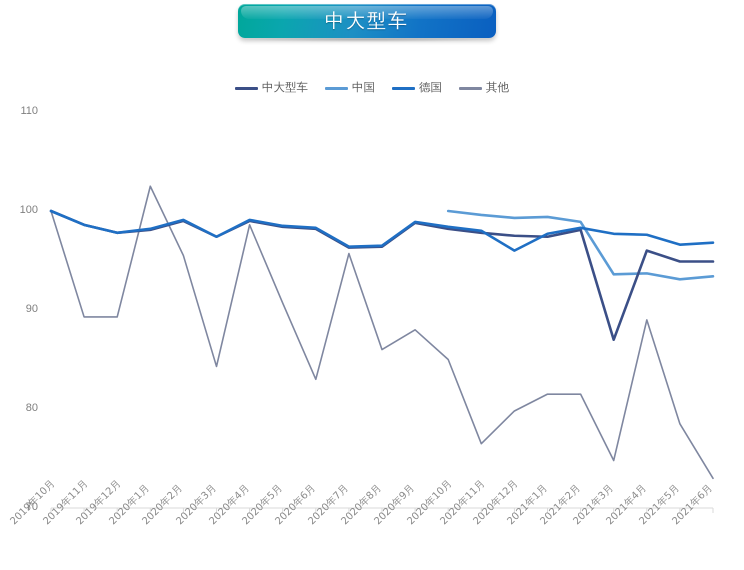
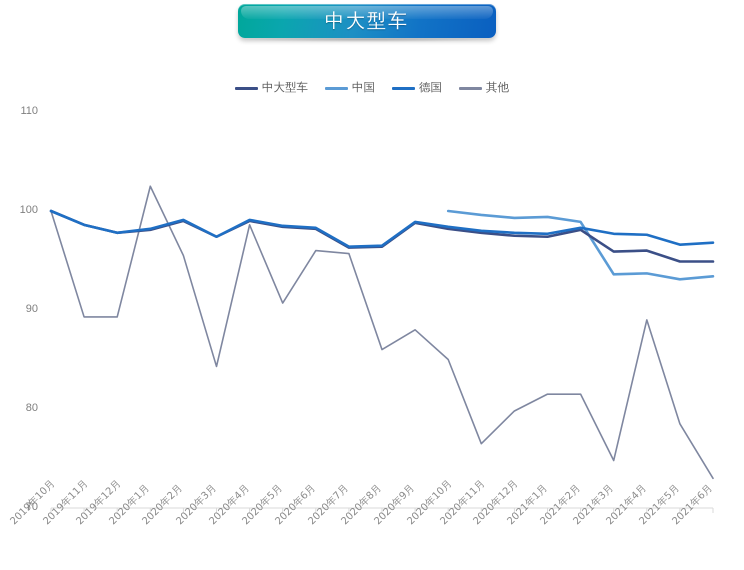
其他/2020年6月: 83 -> 96
德国/2020年12月: 96 -> 98
中大型车/2021年3月: 87 -> 96
